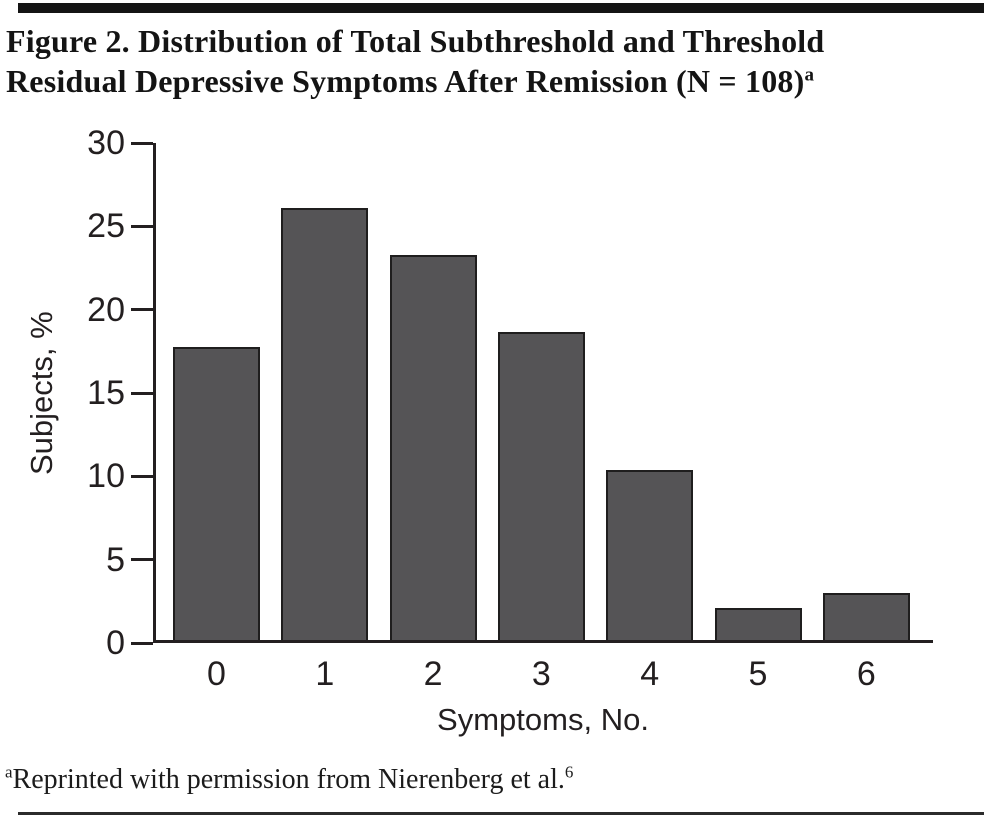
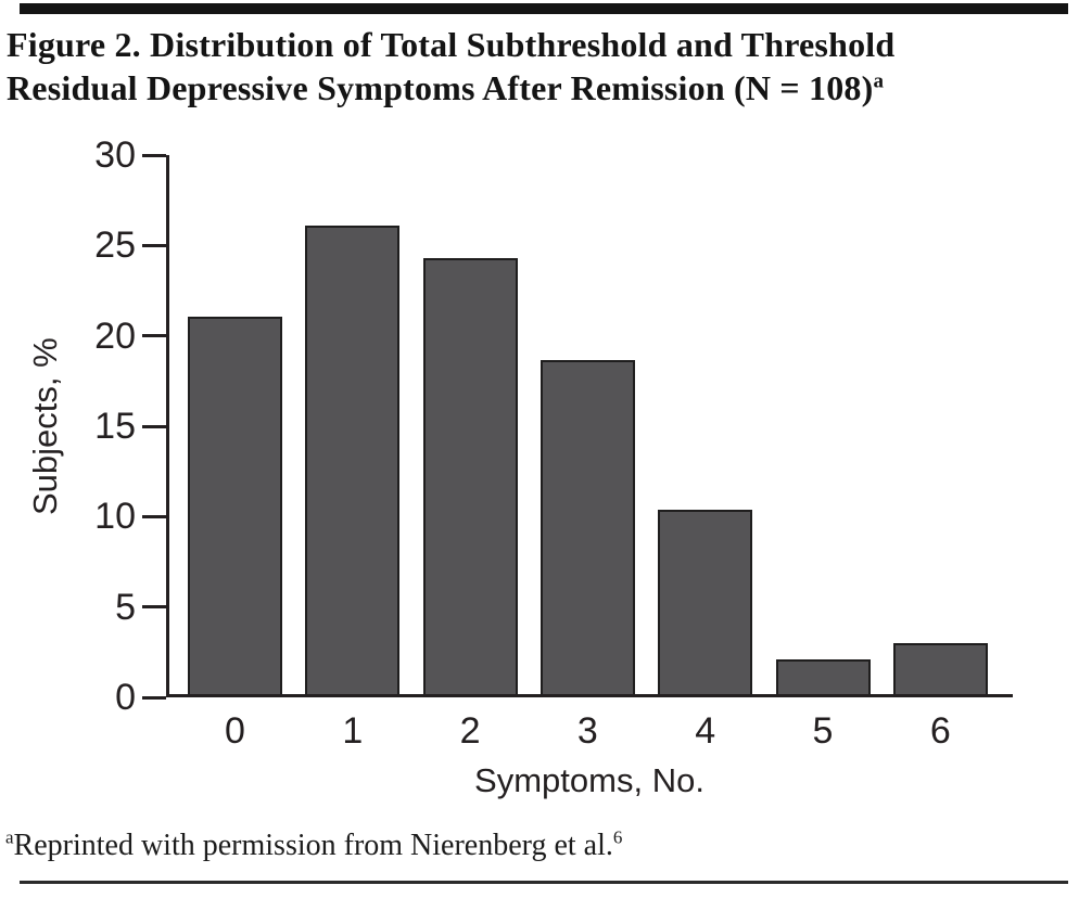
0: 17.6 -> 20.9
2: 23.1 -> 24.1
